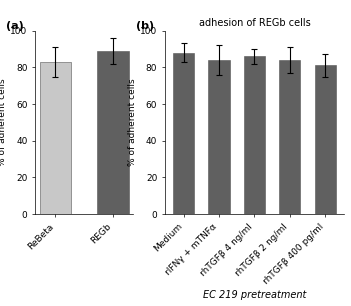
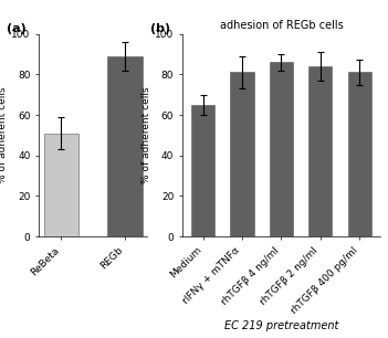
ReBeta: 83 -> 51
adhesion of REGb cells/Medium: 88 -> 65
adhesion of REGb cells/rIFNγ + mTNFα: 84 -> 81
